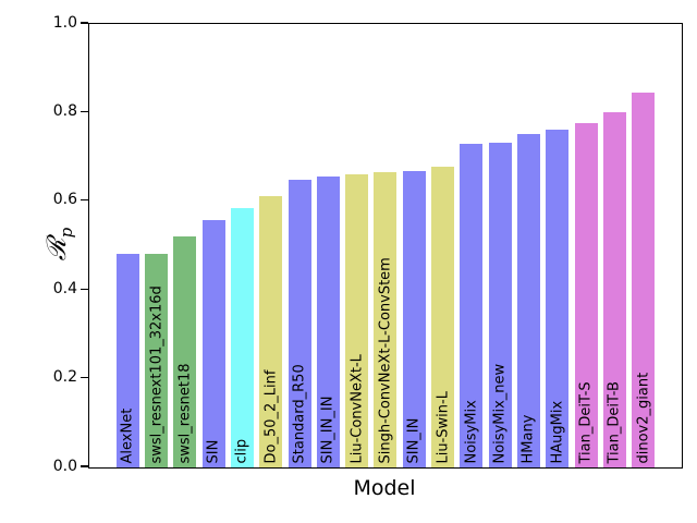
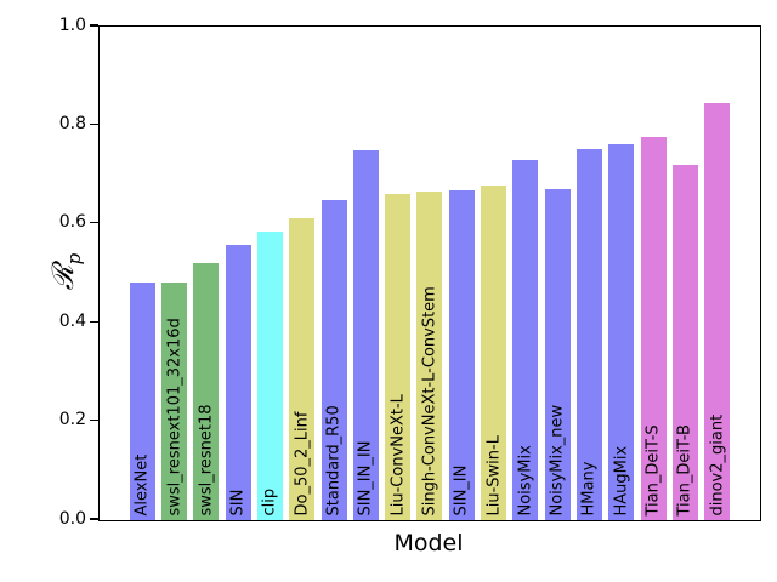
SIN_IN_IN: 0.66 -> 0.75
NoisyMix_new: 0.73 -> 0.67
Tian_DeiT-B: 0.80 -> 0.72
